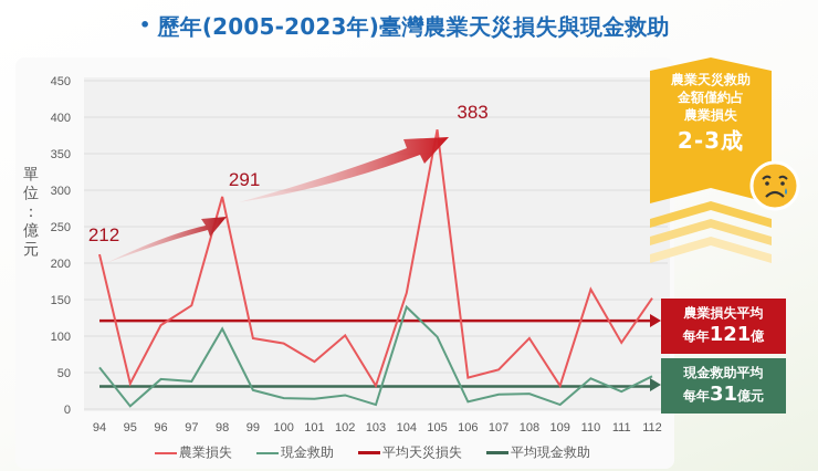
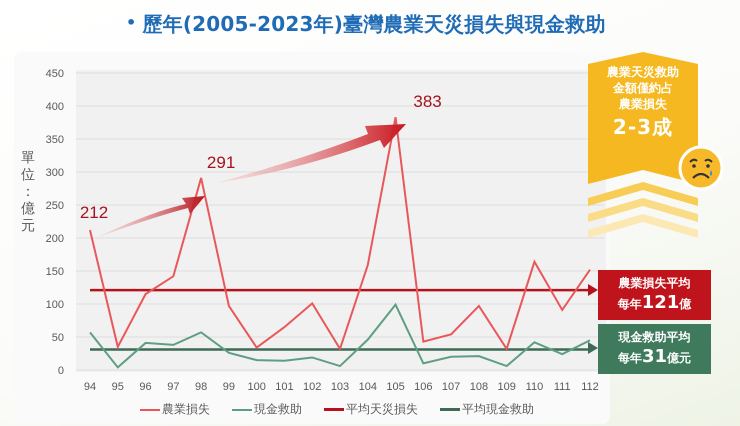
現金救助/98: 110 -> 60
農業損失/100: 90 -> 30
現金救助/104: 140 -> 50
